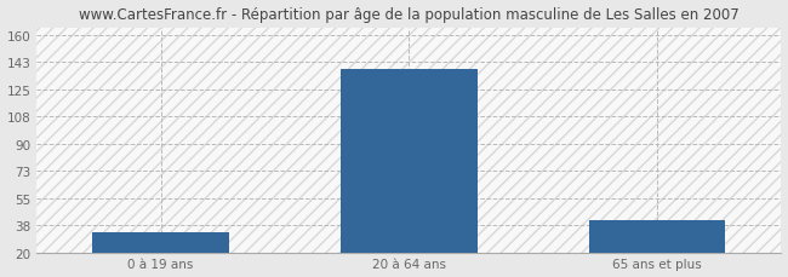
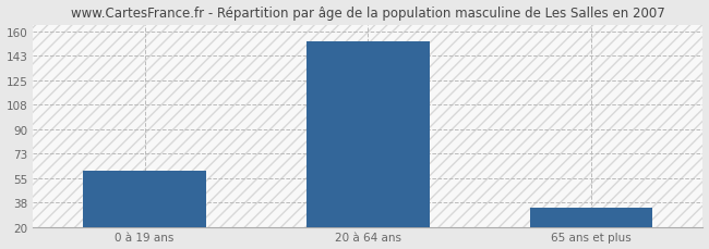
0 à 19 ans: 33 -> 60
20 à 64 ans: 138 -> 153
65 ans et plus: 41 -> 34
